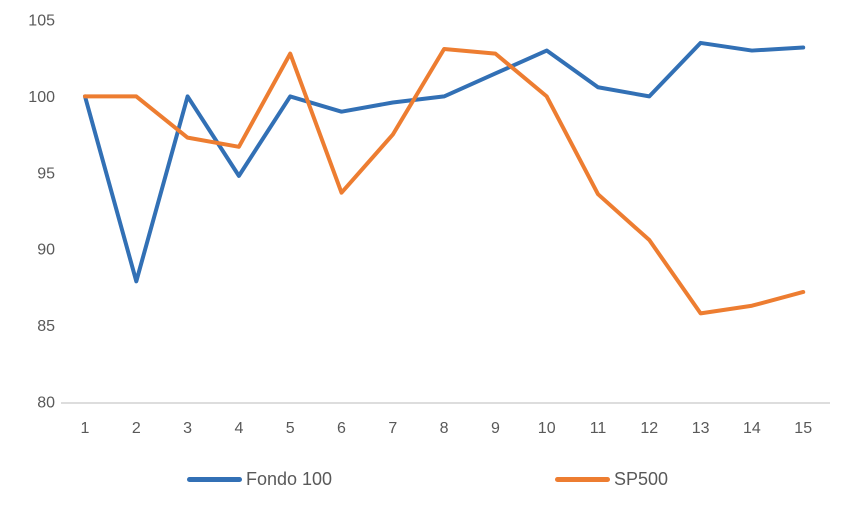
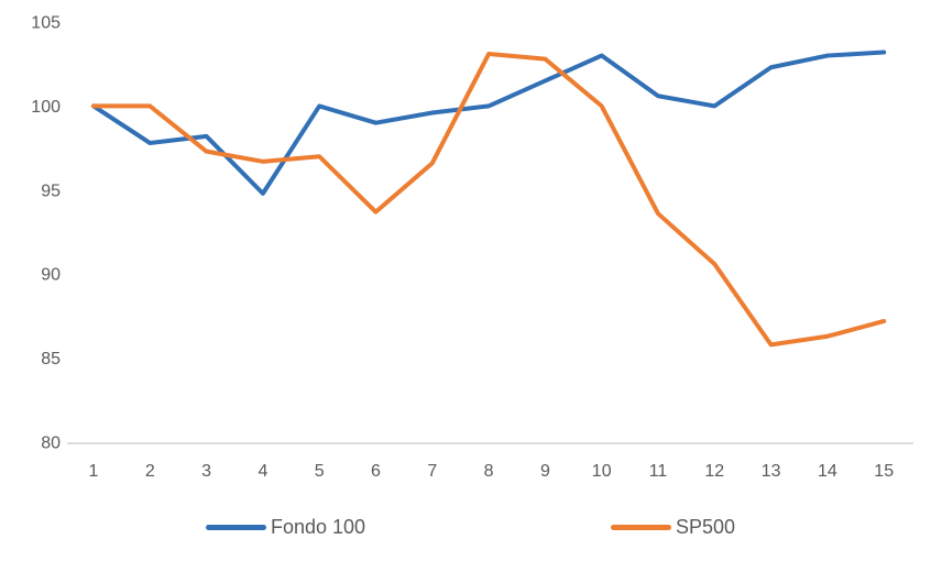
Fondo 100/2: 87.9 -> 97.8
Fondo 100/3: 100.0 -> 98.2
SP500/5: 102.8 -> 97.0
SP500/7: 97.5 -> 96.6
Fondo 100/13: 103.5 -> 102.3
